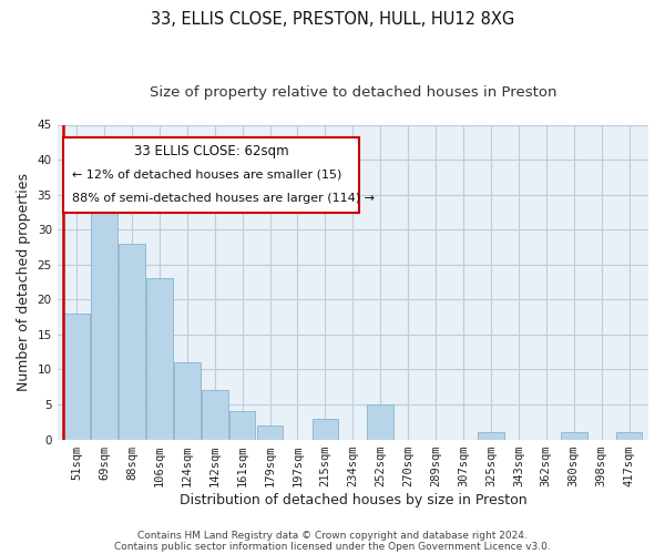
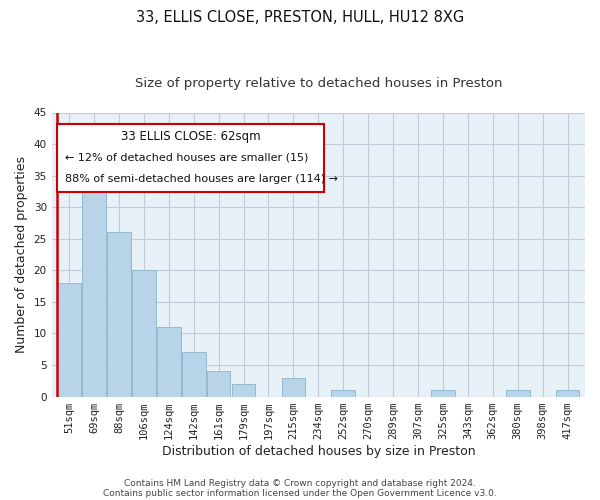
88sqm: 28 -> 26
106sqm: 23 -> 20
252sqm: 5 -> 1
